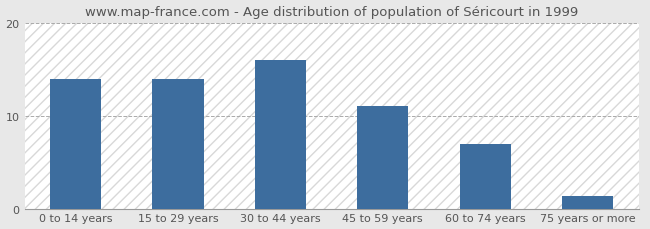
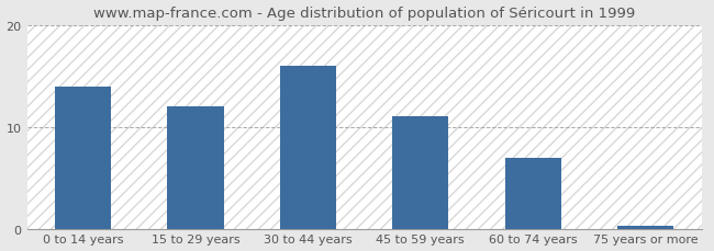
15 to 29 years: 14.0 -> 12.0
75 years or more: 1.4 -> 0.3
